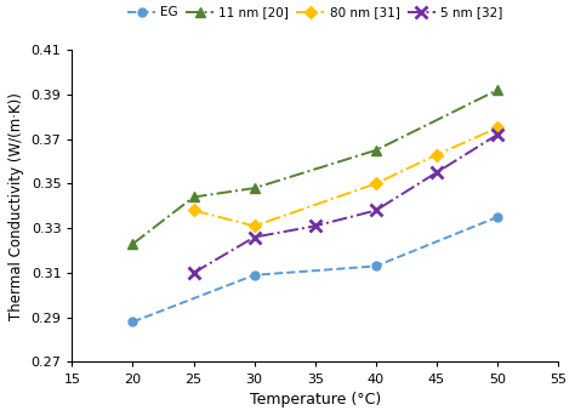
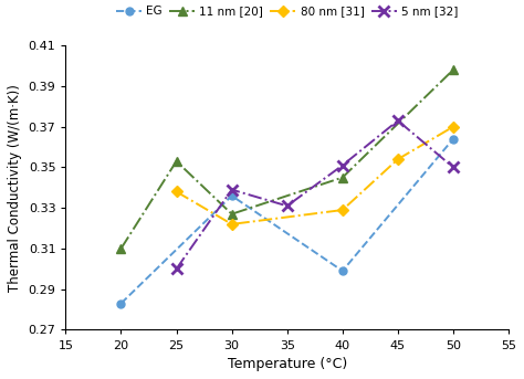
EG/20: 0.288 -> 0.283
11 nm [20]/20: 0.323 -> 0.310
11 nm [20]/25: 0.344 -> 0.353
5 nm [32]/25: 0.310 -> 0.300
EG/30: 0.309 -> 0.336
11 nm [20]/30: 0.348 -> 0.327
80 nm [31]/30: 0.331 -> 0.322
5 nm [32]/30: 0.326 -> 0.339
EG/40: 0.313 -> 0.299
11 nm [20]/40: 0.365 -> 0.345
80 nm [31]/40: 0.350 -> 0.329
5 nm [32]/40: 0.338 -> 0.351
80 nm [31]/45: 0.363 -> 0.354
5 nm [32]/45: 0.355 -> 0.373
EG/50: 0.335 -> 0.364
11 nm [20]/50: 0.392 -> 0.398
80 nm [31]/50: 0.375 -> 0.370
5 nm [32]/50: 0.372 -> 0.350
